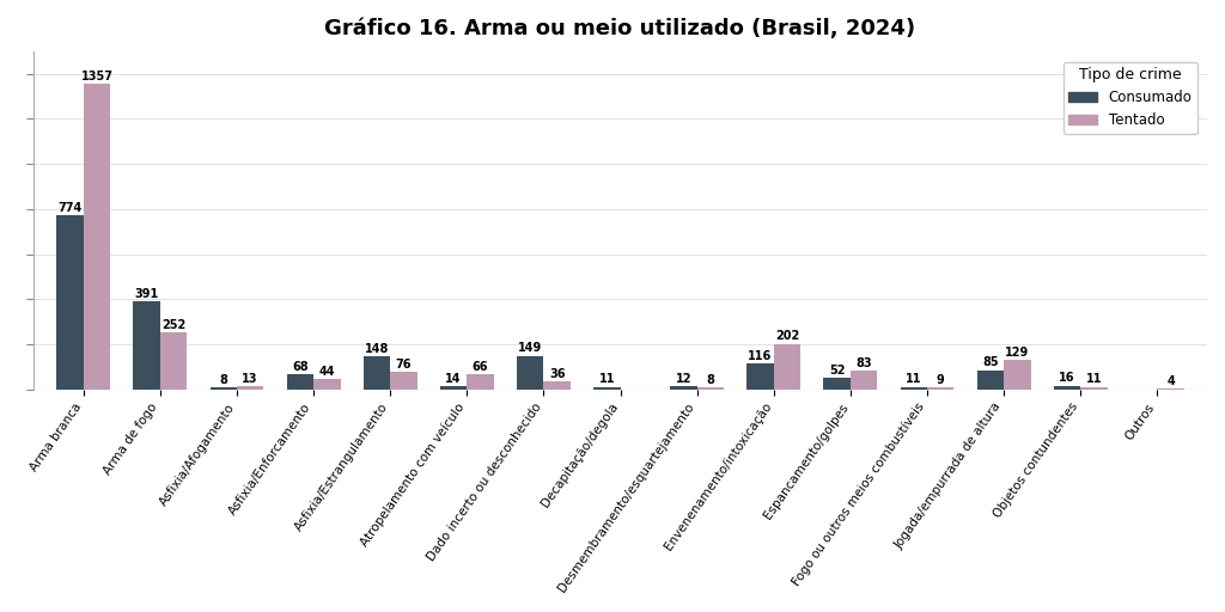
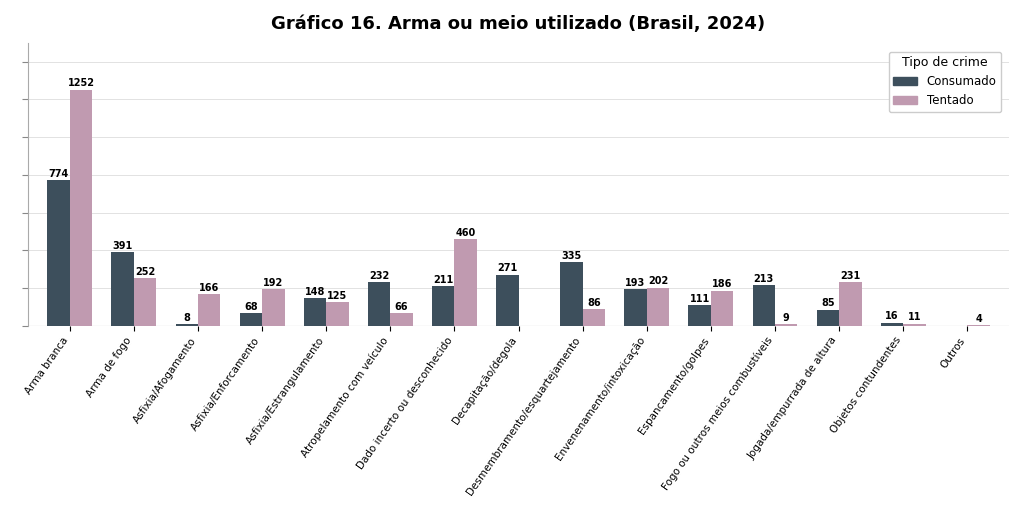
Tentado/Arma branca: 1357 -> 1252
Tentado/Asfixia/Afogamento: 13 -> 166
Tentado/Asfixia/Enforcamento: 44 -> 192
Tentado/Asfixia/Estrangulamento: 76 -> 125
Consumado/Atropelamento com veículo: 14 -> 232
Consumado/Dado incerto ou desconhecido: 149 -> 211
Tentado/Dado incerto ou desconhecido: 36 -> 460
Consumado/Decapitação/degola: 11 -> 271
Consumado/Desmembramento/esquartejamento: 12 -> 335
Tentado/Desmembramento/esquartejamento: 8 -> 86
Consumado/Envenenamento/intoxicação: 116 -> 193
Consumado/Espancamento/golpes: 52 -> 111
Tentado/Espancamento/golpes: 83 -> 186
Consumado/Fogo ou outros meios combustíveis: 11 -> 213
Tentado/Jogada/empurrada de altura: 129 -> 231
